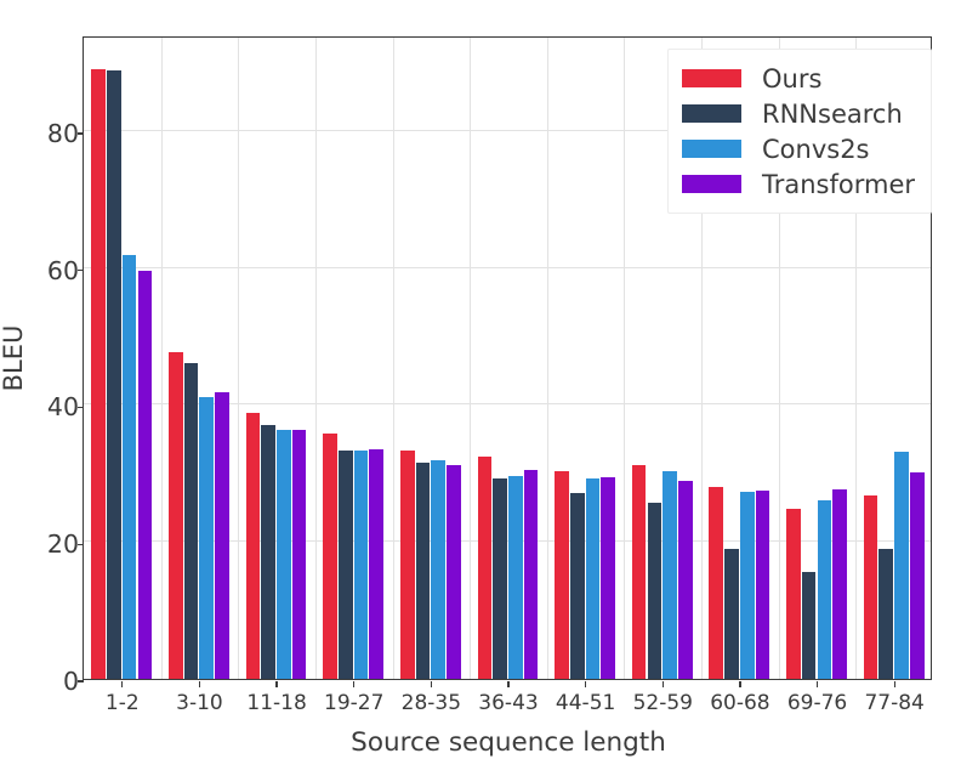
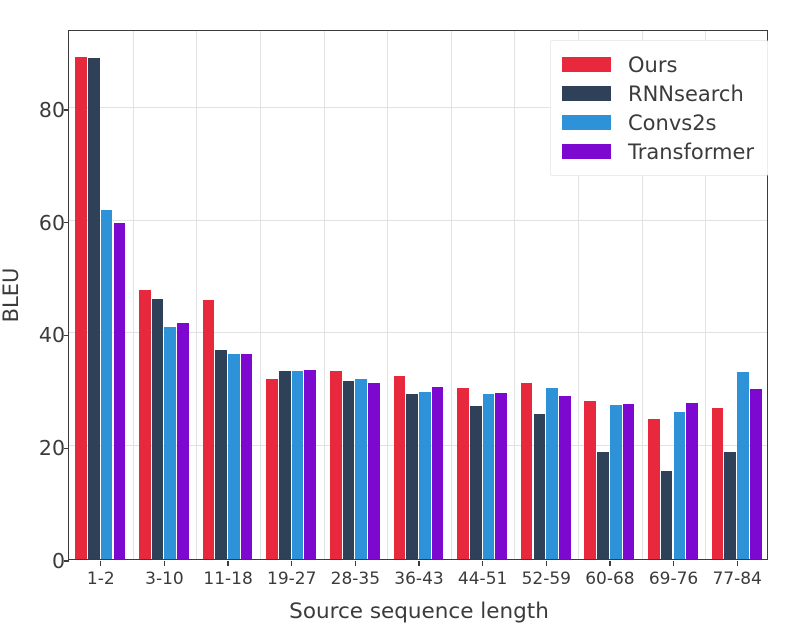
Ours/11-18: 39 -> 46
Ours/19-27: 36 -> 32
